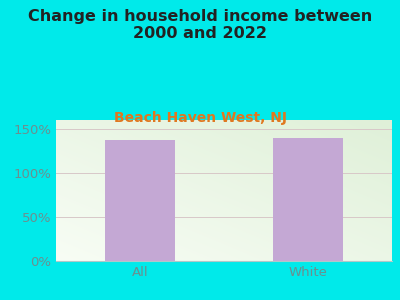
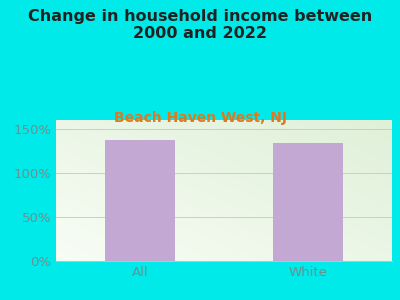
White: 140% -> 134%
